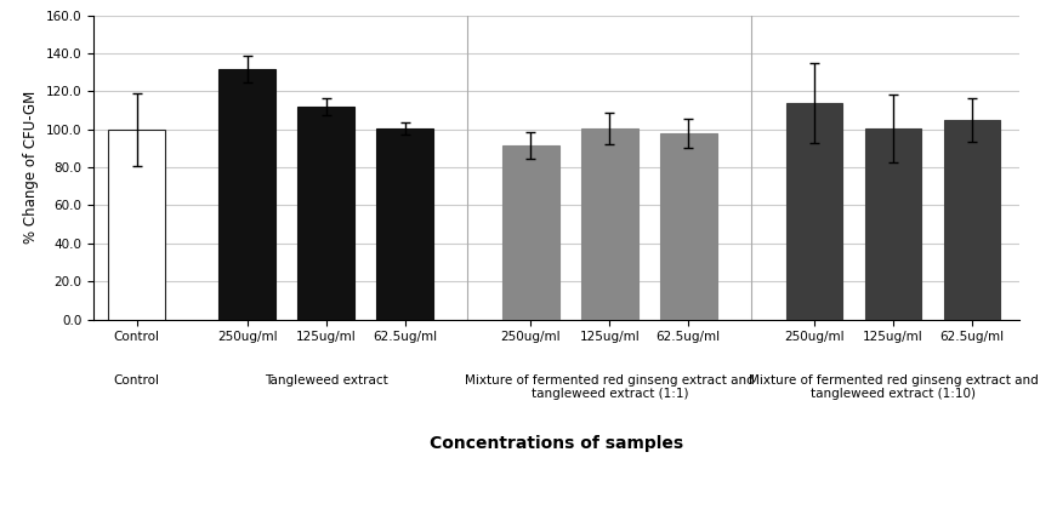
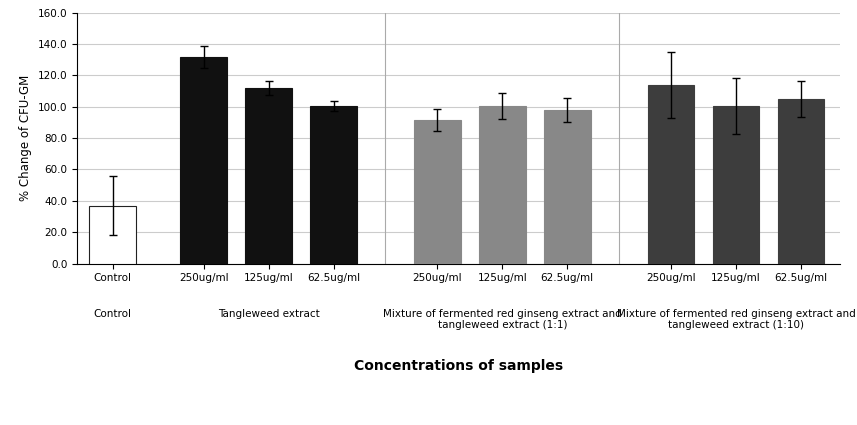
Control: 100 -> 37
